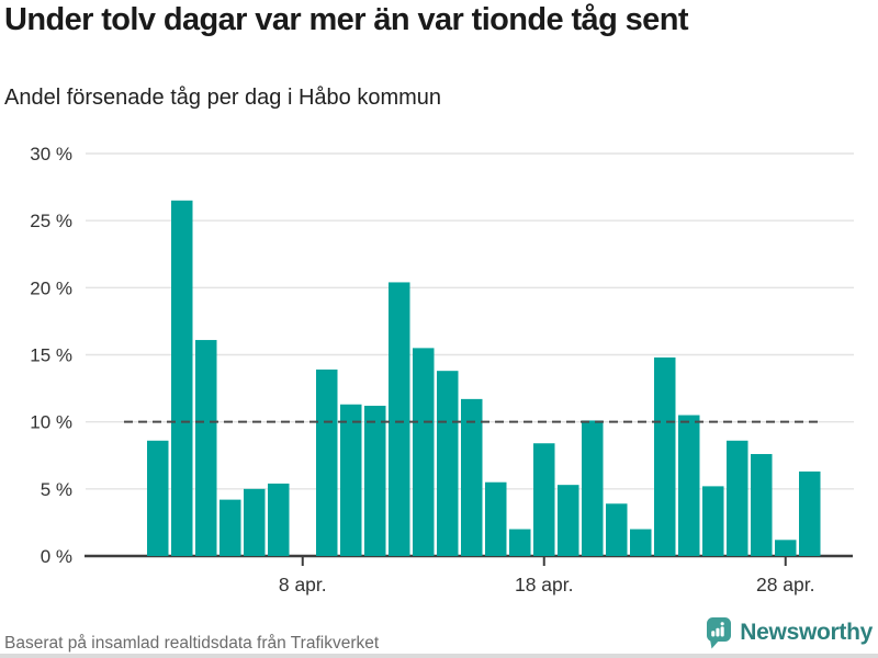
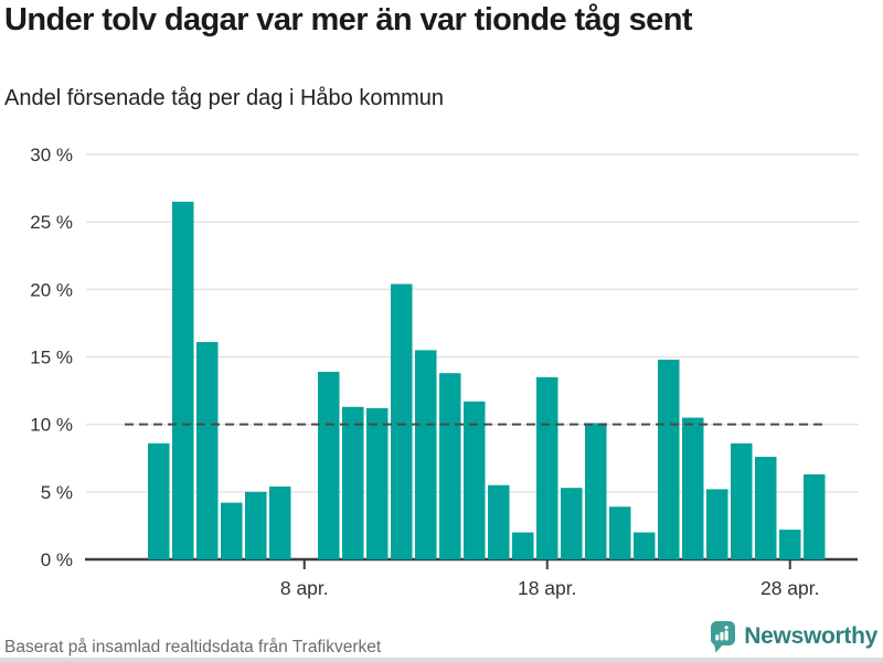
18 apr.: 8.4% -> 13.5%
28 apr.: 1.2% -> 2.2%
